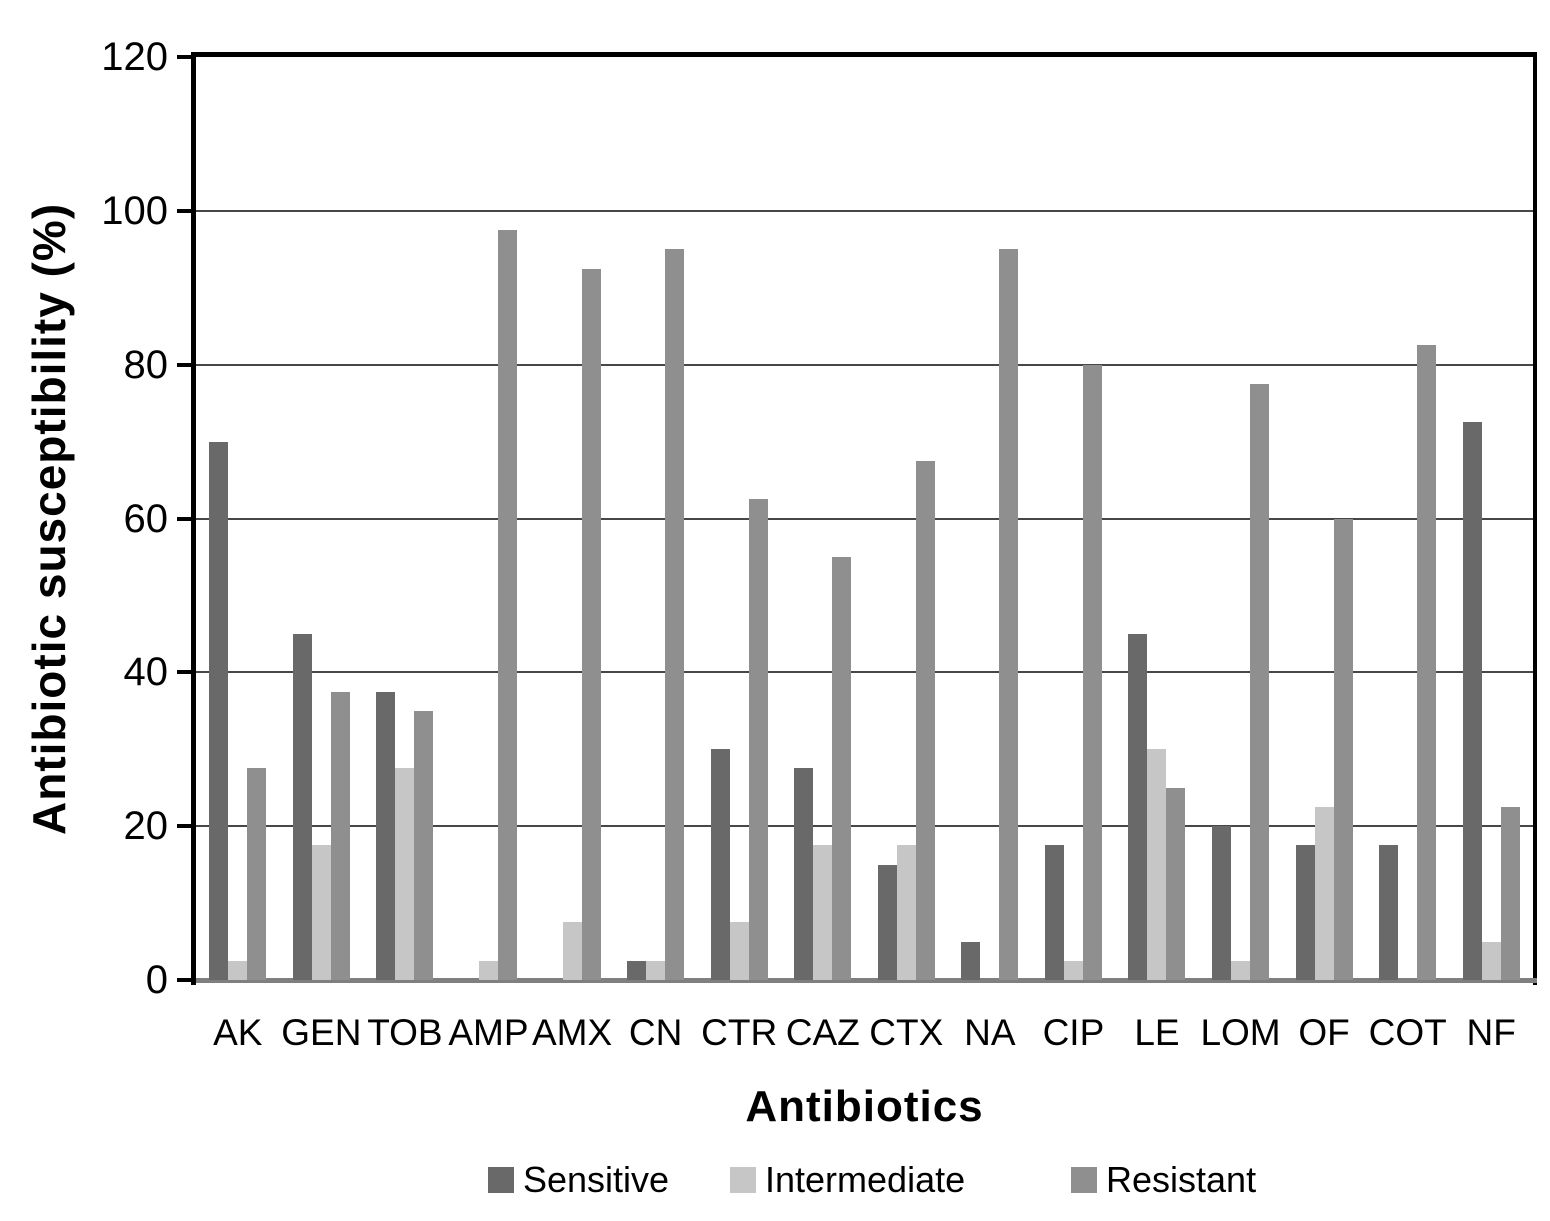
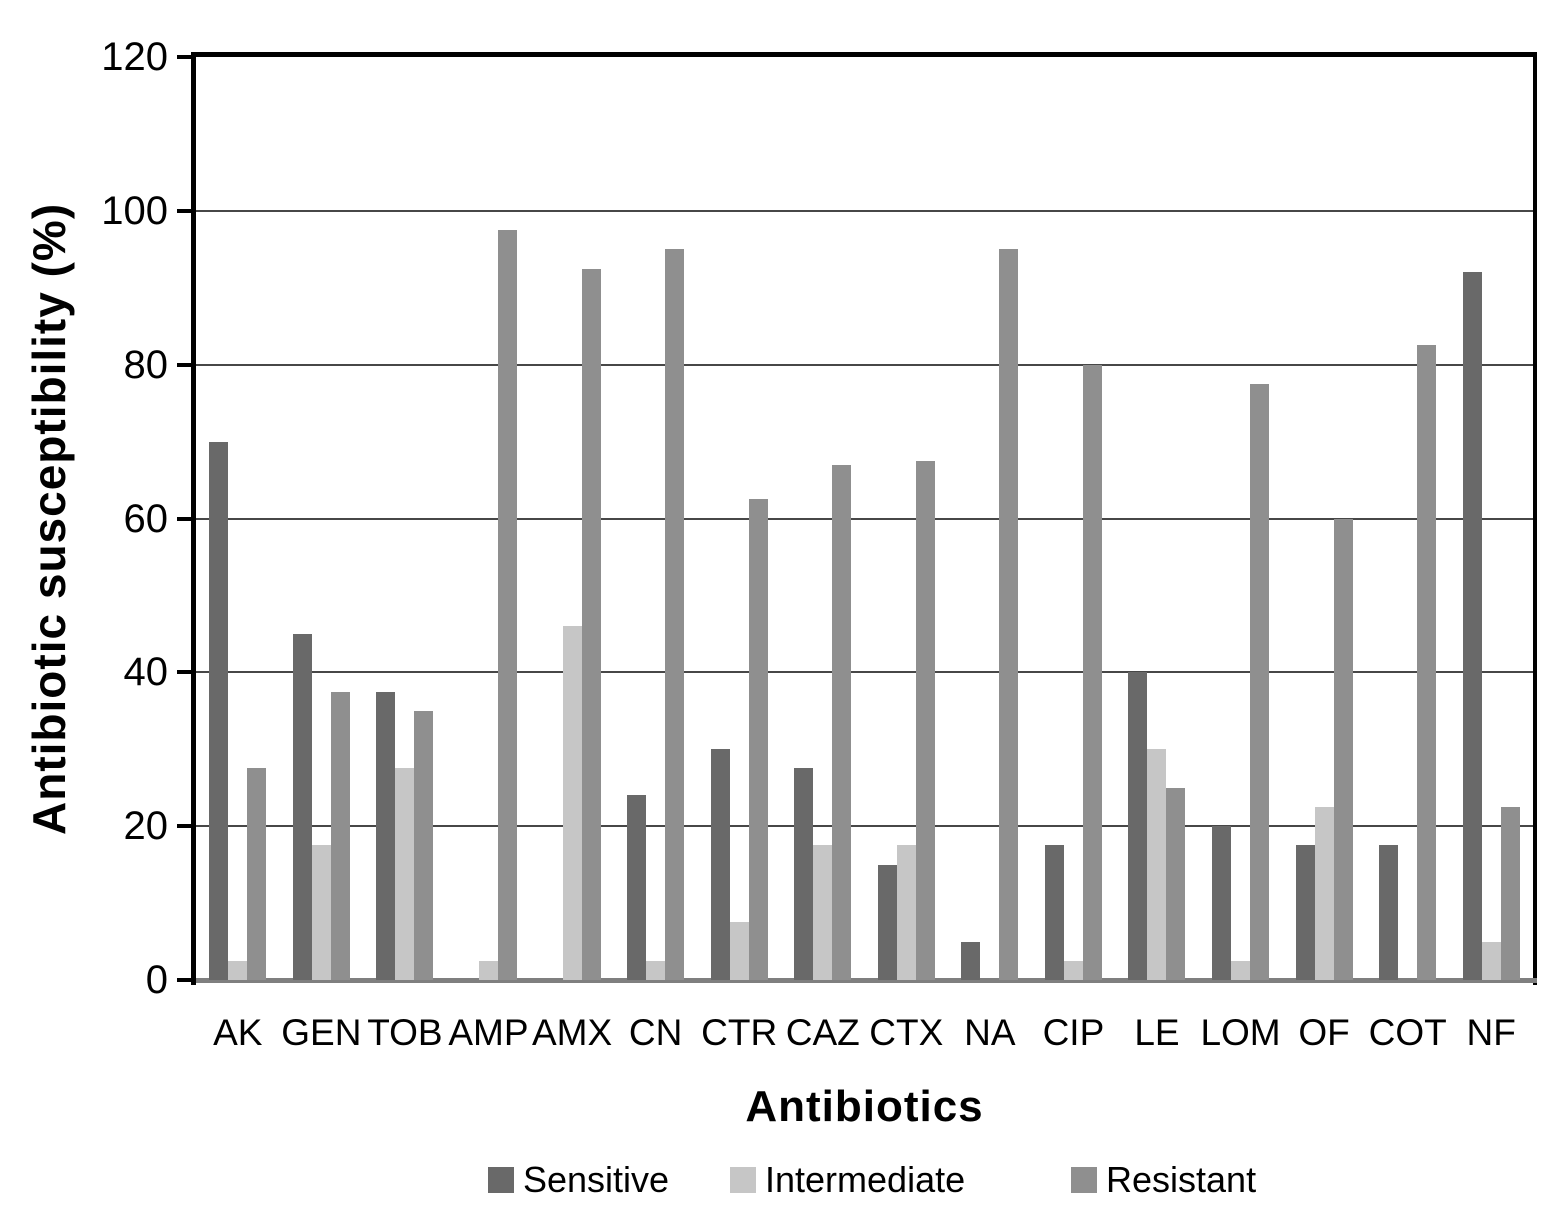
Intermediate/AMX: 8 -> 46
Sensitive/CN: 2 -> 24
Resistant/CAZ: 55 -> 67
Sensitive/LE: 45 -> 40
Sensitive/NF: 72 -> 92
